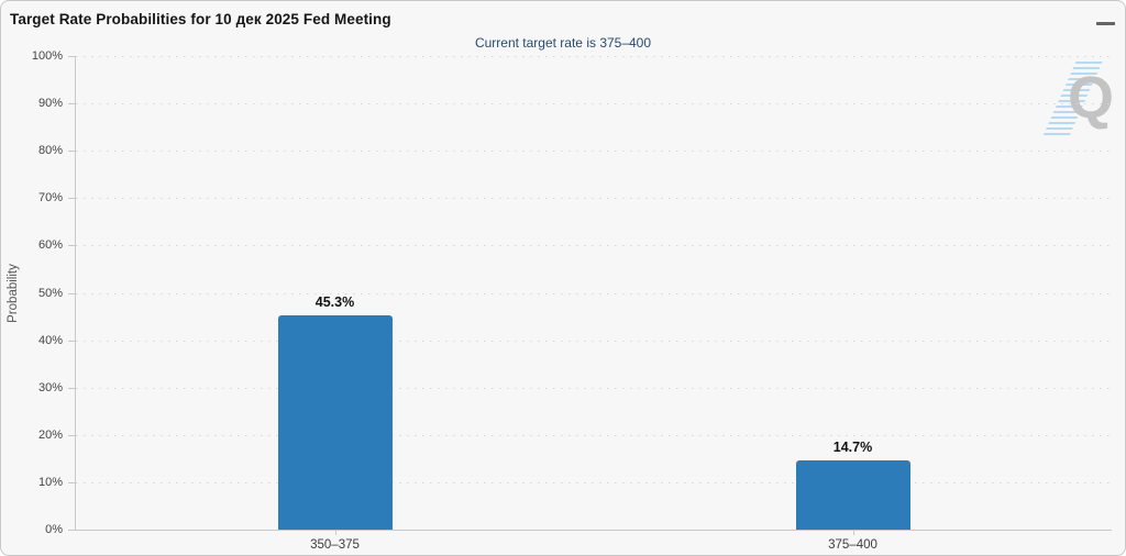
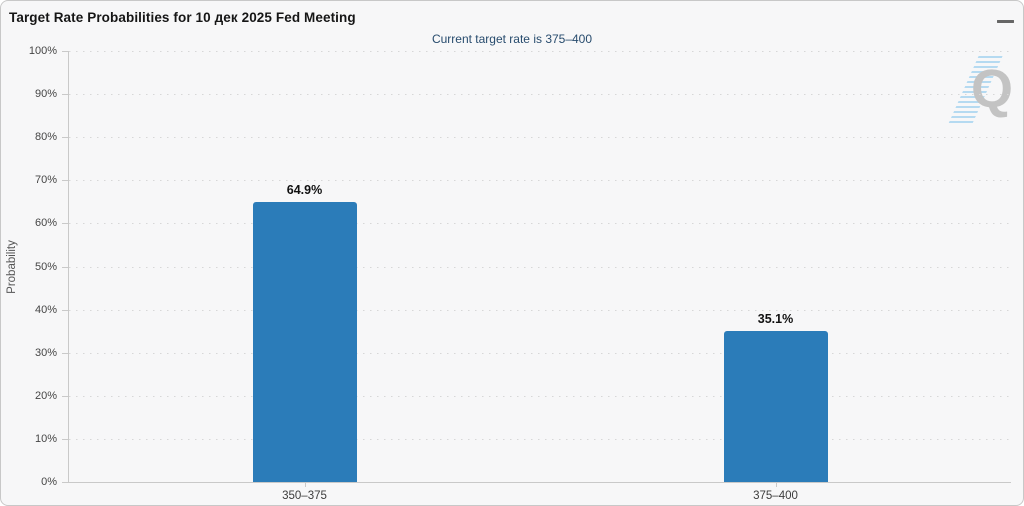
350–375: 45.3% -> 64.9%
375–400: 14.7% -> 35.1%
